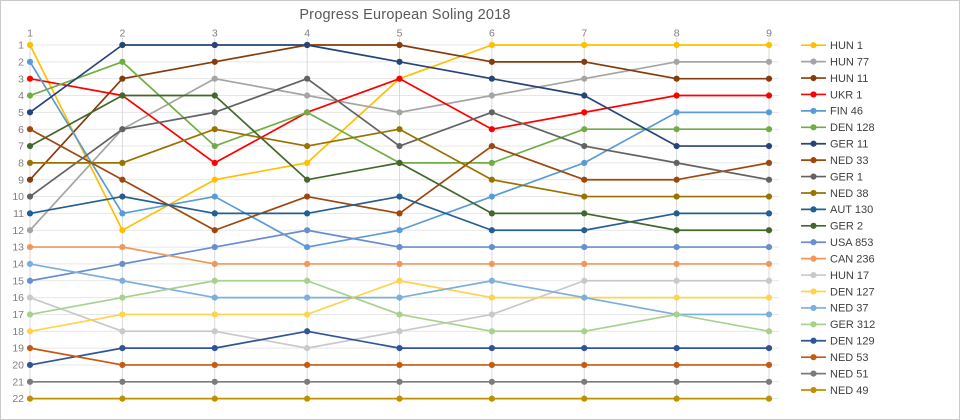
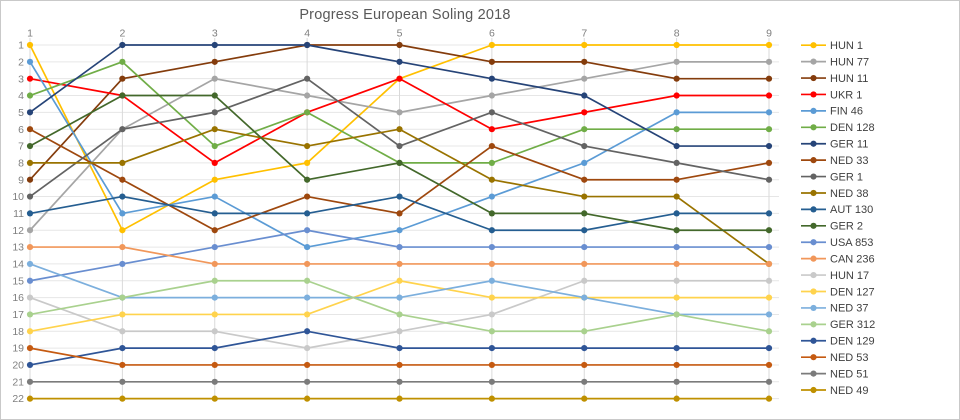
NED 37/2: 15 -> 16
NED 38/9: 10 -> 14
